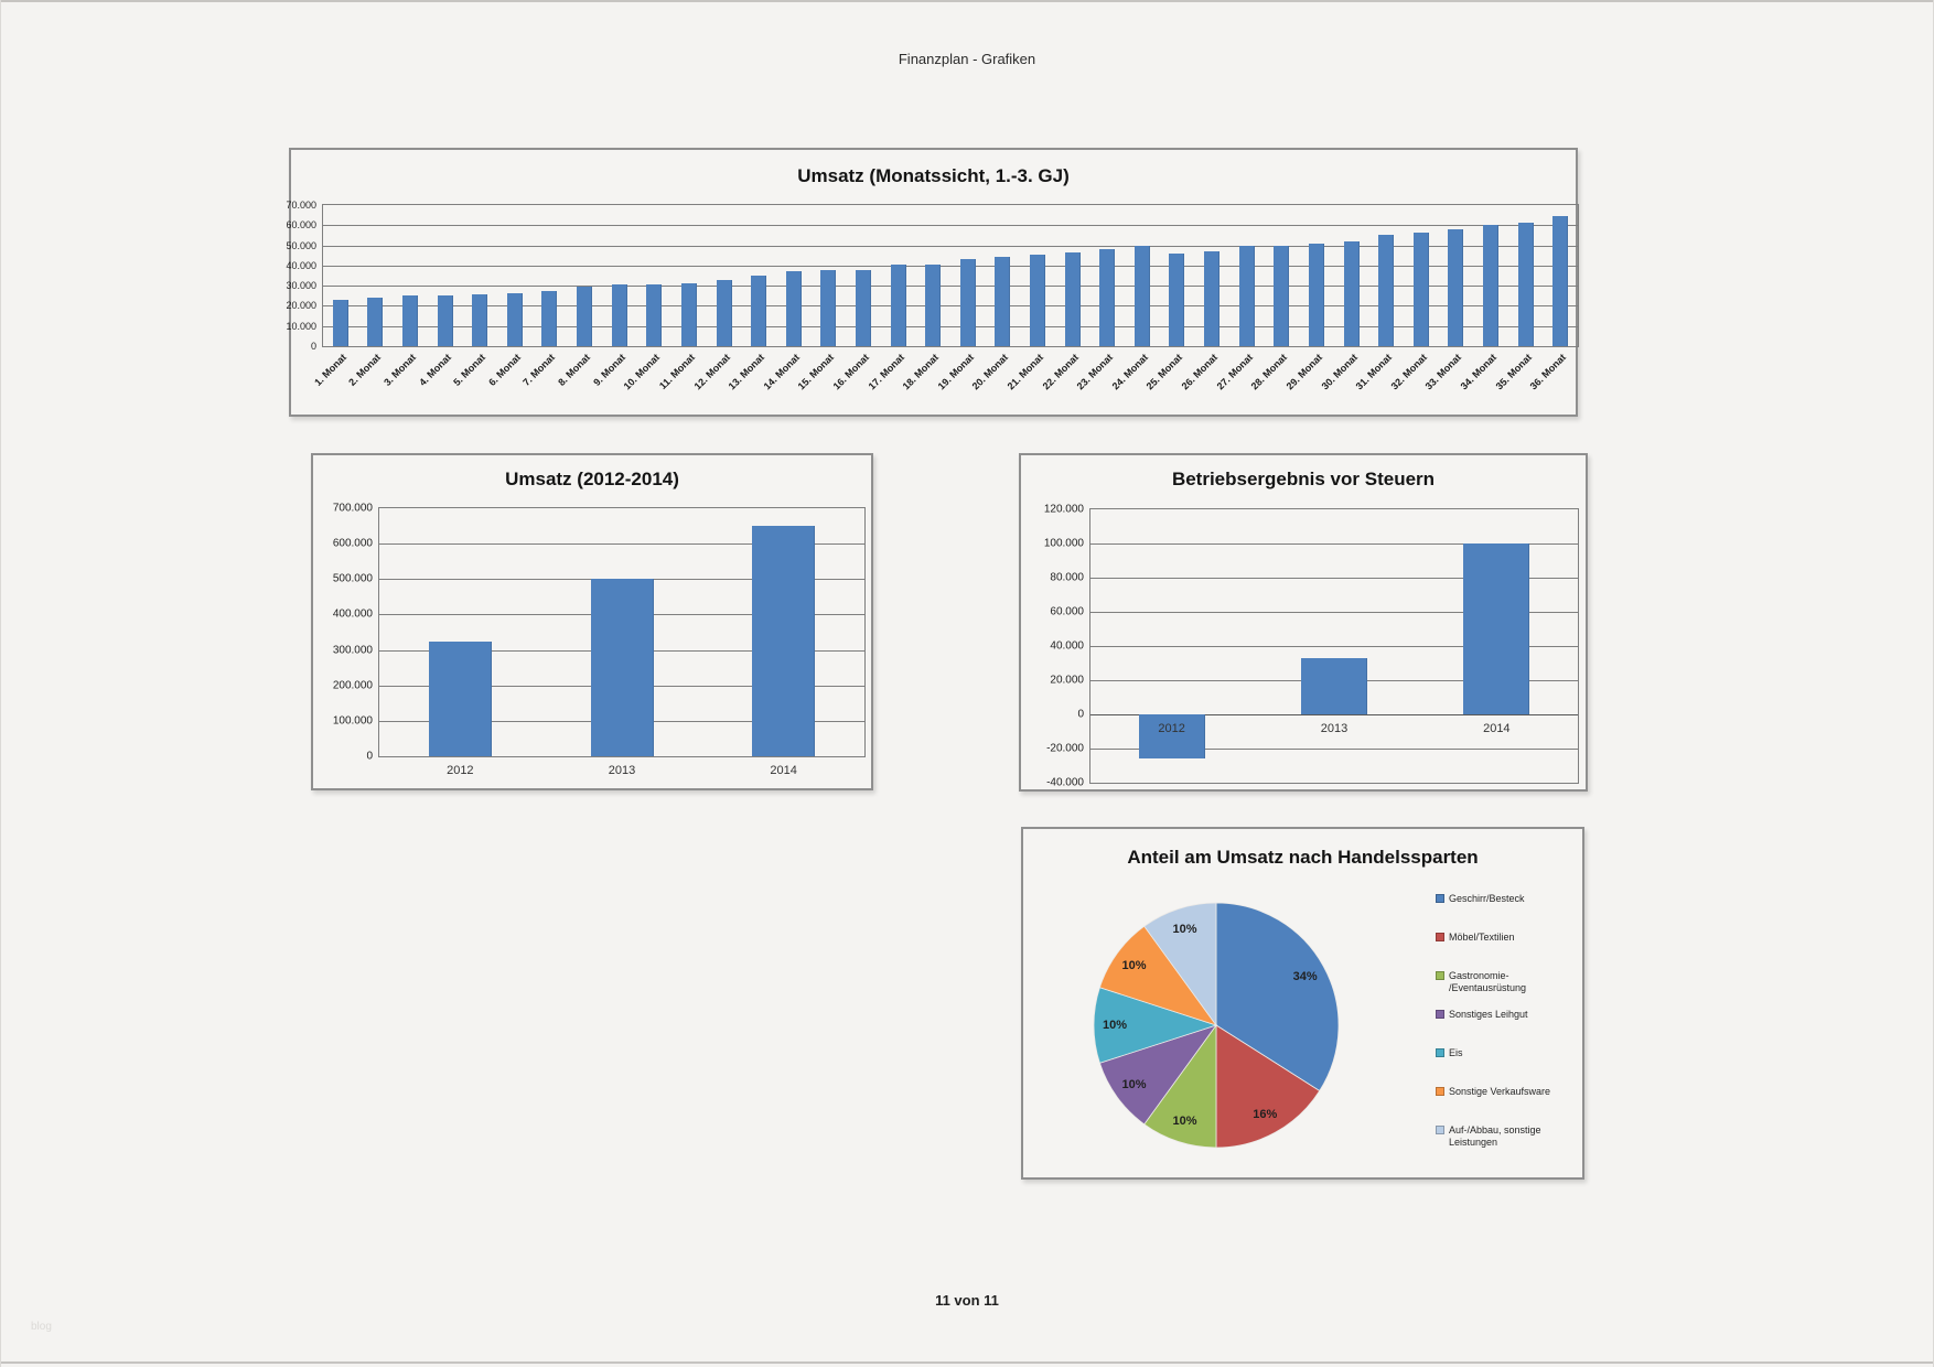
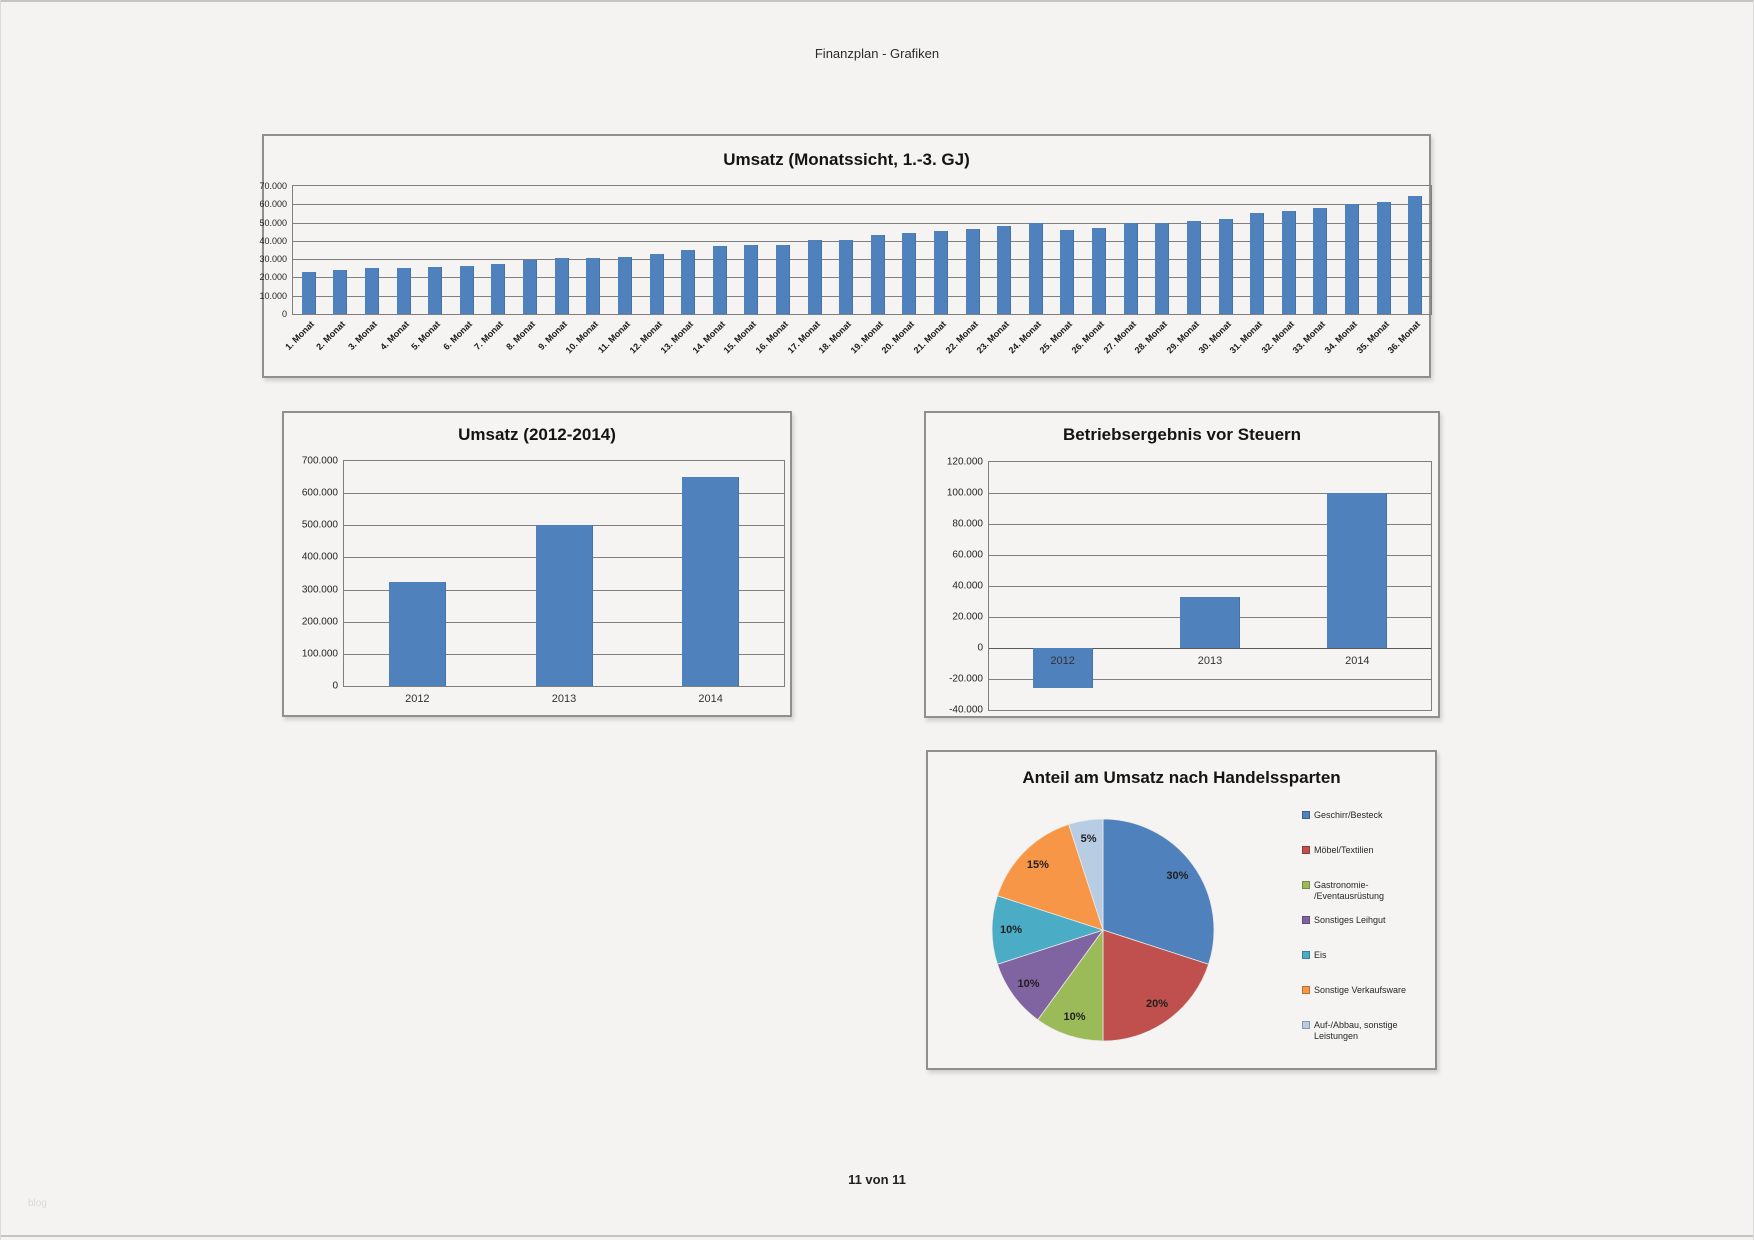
Anteil am Umsatz nach Handelssparten/Geschirr/Besteck: 34% -> 30%
Anteil am Umsatz nach Handelssparten/Möbel/Textilien: 16% -> 20%
Anteil am Umsatz nach Handelssparten/Sonstige Verkaufsware: 10% -> 15%
Anteil am Umsatz nach Handelssparten/Auf-/Abbau, sonstige Leistungen: 10% -> 5%
